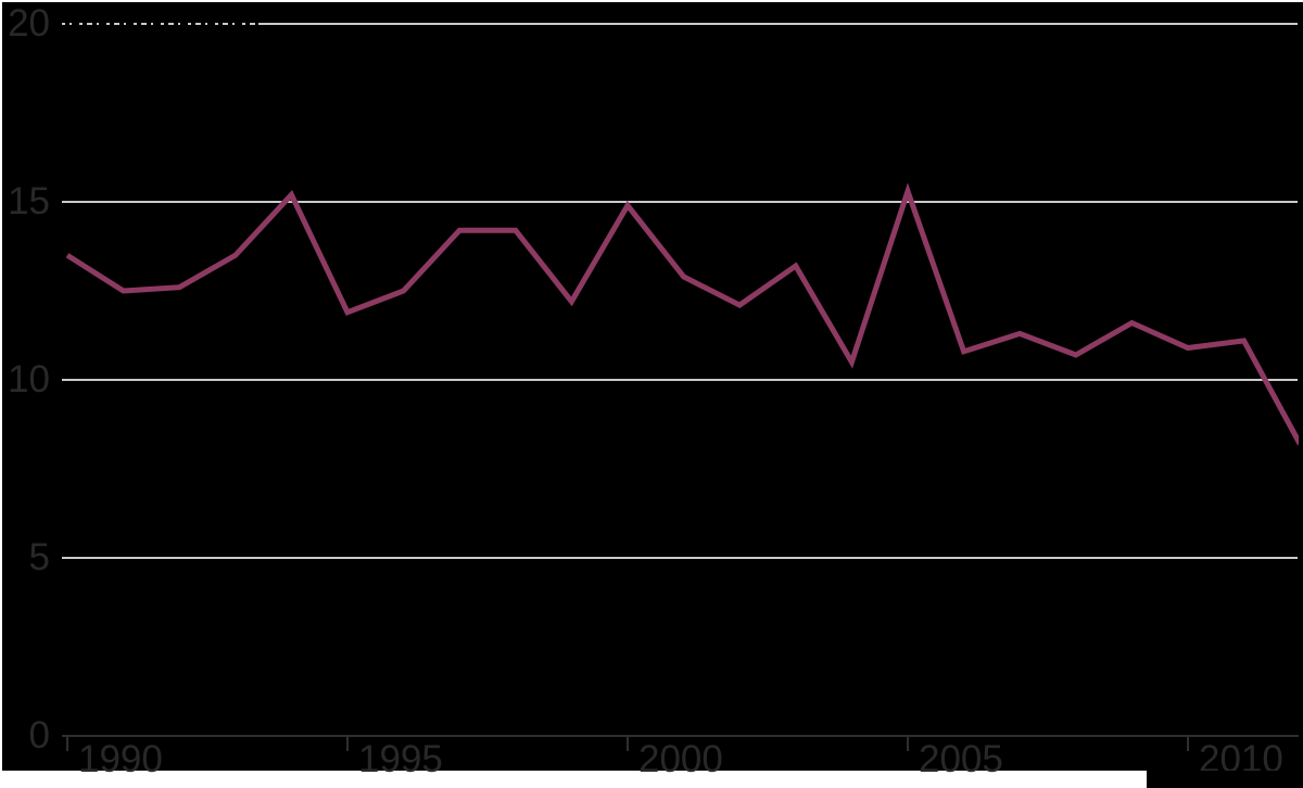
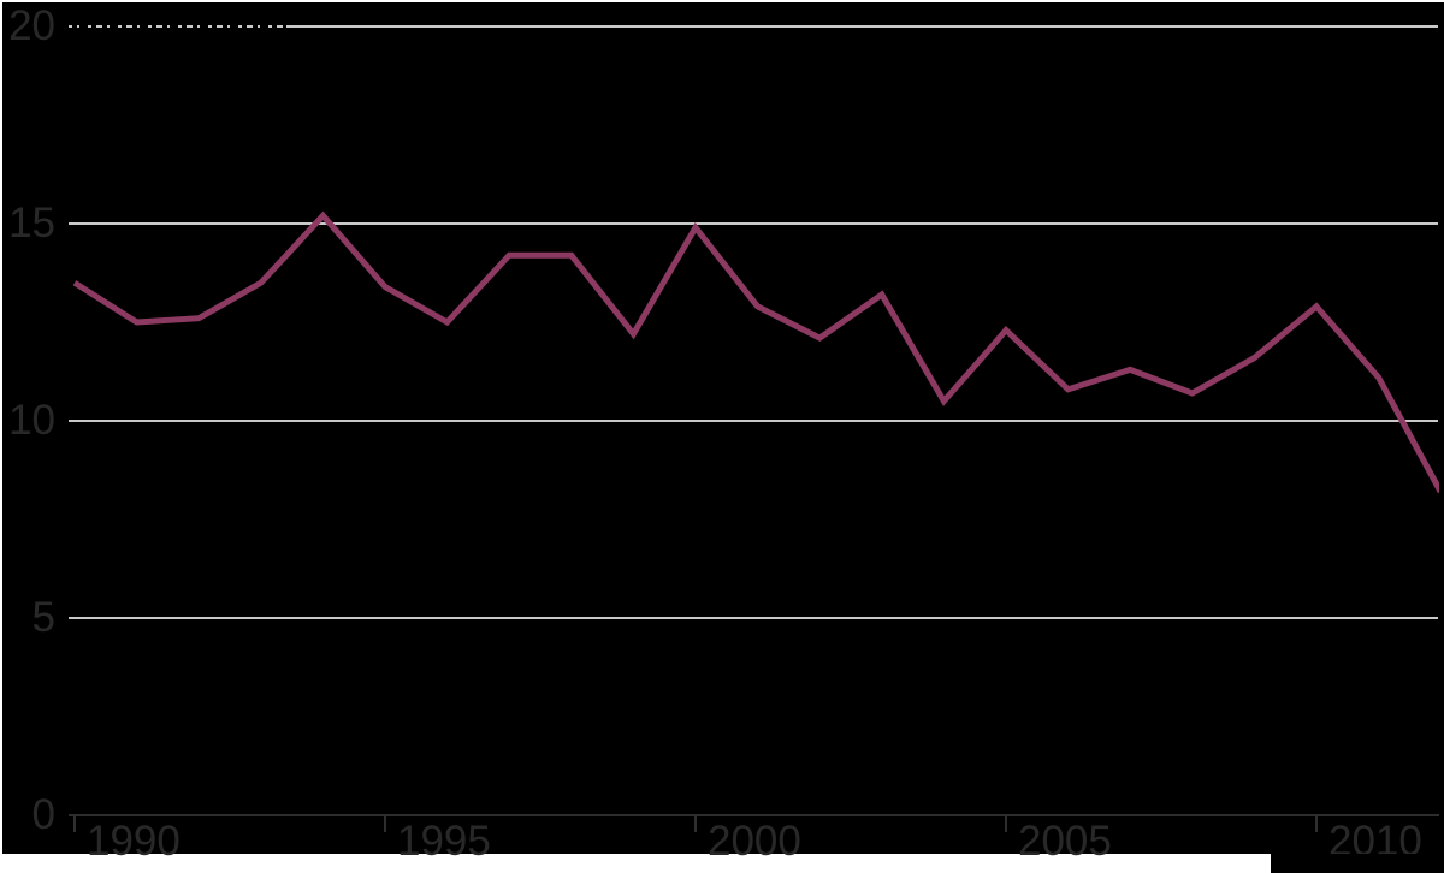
1995: 11.9 -> 13.4
2005: 15.3 -> 12.3
2010: 10.9 -> 12.9
